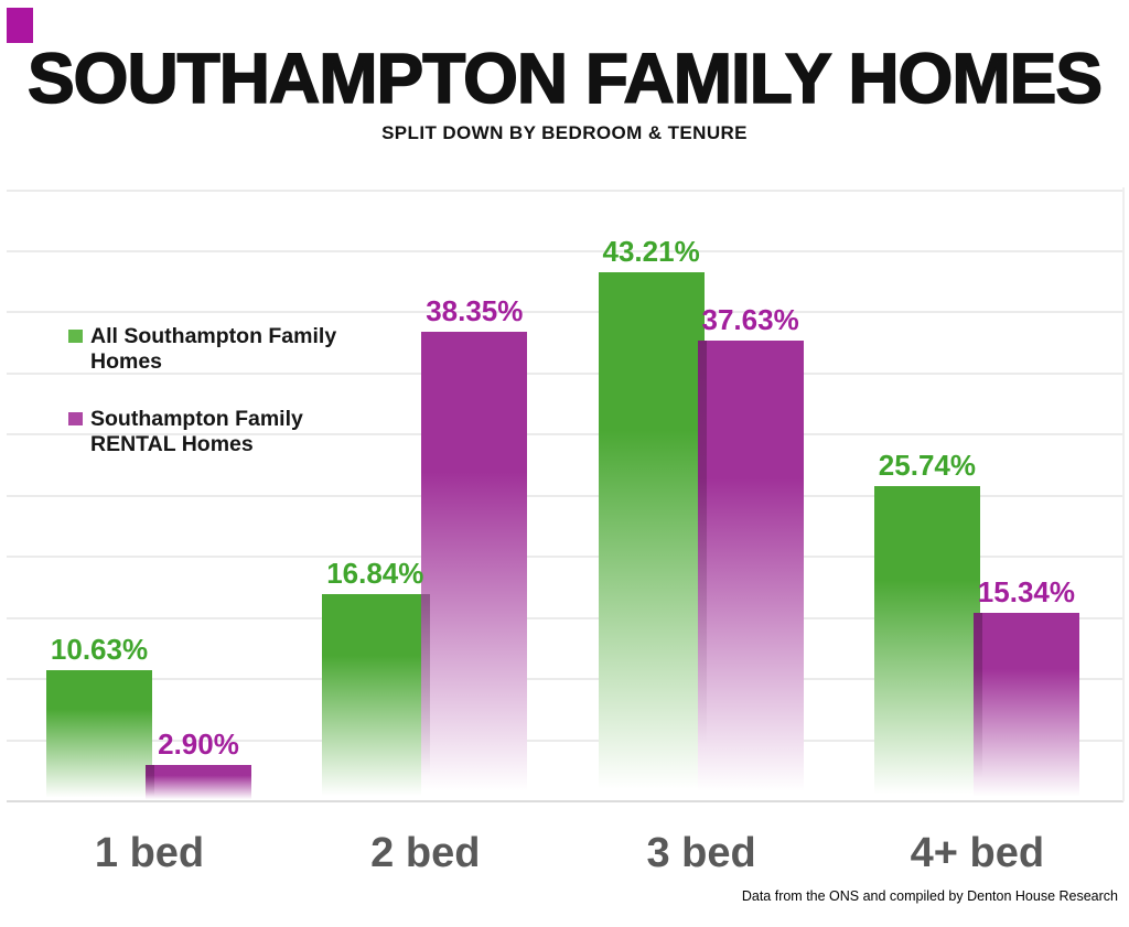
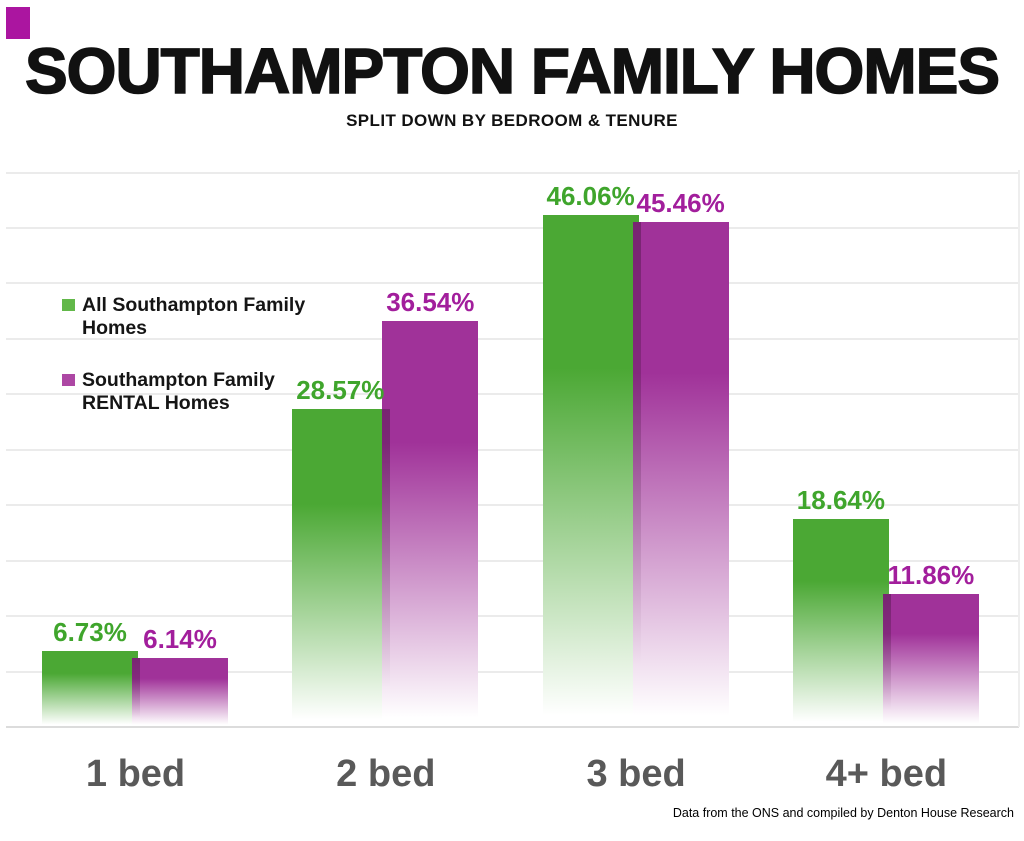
All Southampton Family Homes/1 bed: 10.63% -> 6.73%
Southampton Family RENTAL Homes/1 bed: 2.90% -> 6.14%
All Southampton Family Homes/2 bed: 16.84% -> 28.57%
Southampton Family RENTAL Homes/2 bed: 38.35% -> 36.54%
All Southampton Family Homes/3 bed: 43.21% -> 46.06%
Southampton Family RENTAL Homes/3 bed: 37.63% -> 45.46%
All Southampton Family Homes/4+ bed: 25.74% -> 18.64%
Southampton Family RENTAL Homes/4+ bed: 15.34% -> 11.86%
